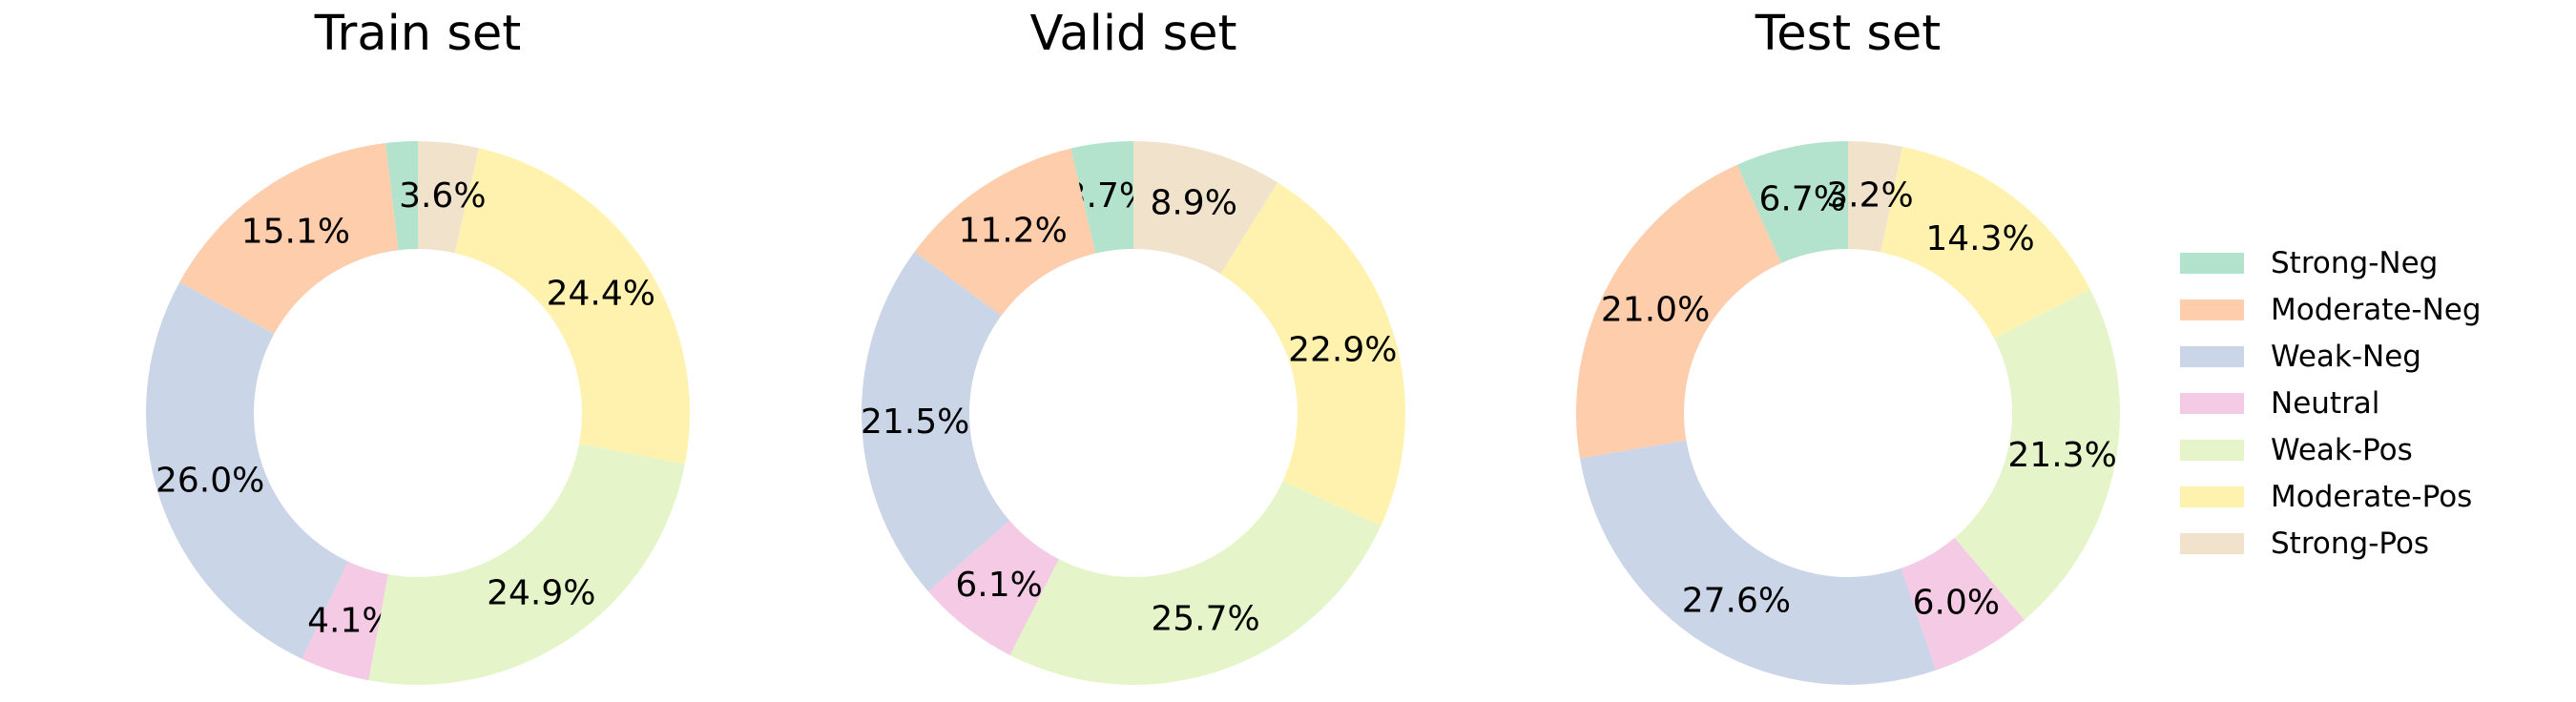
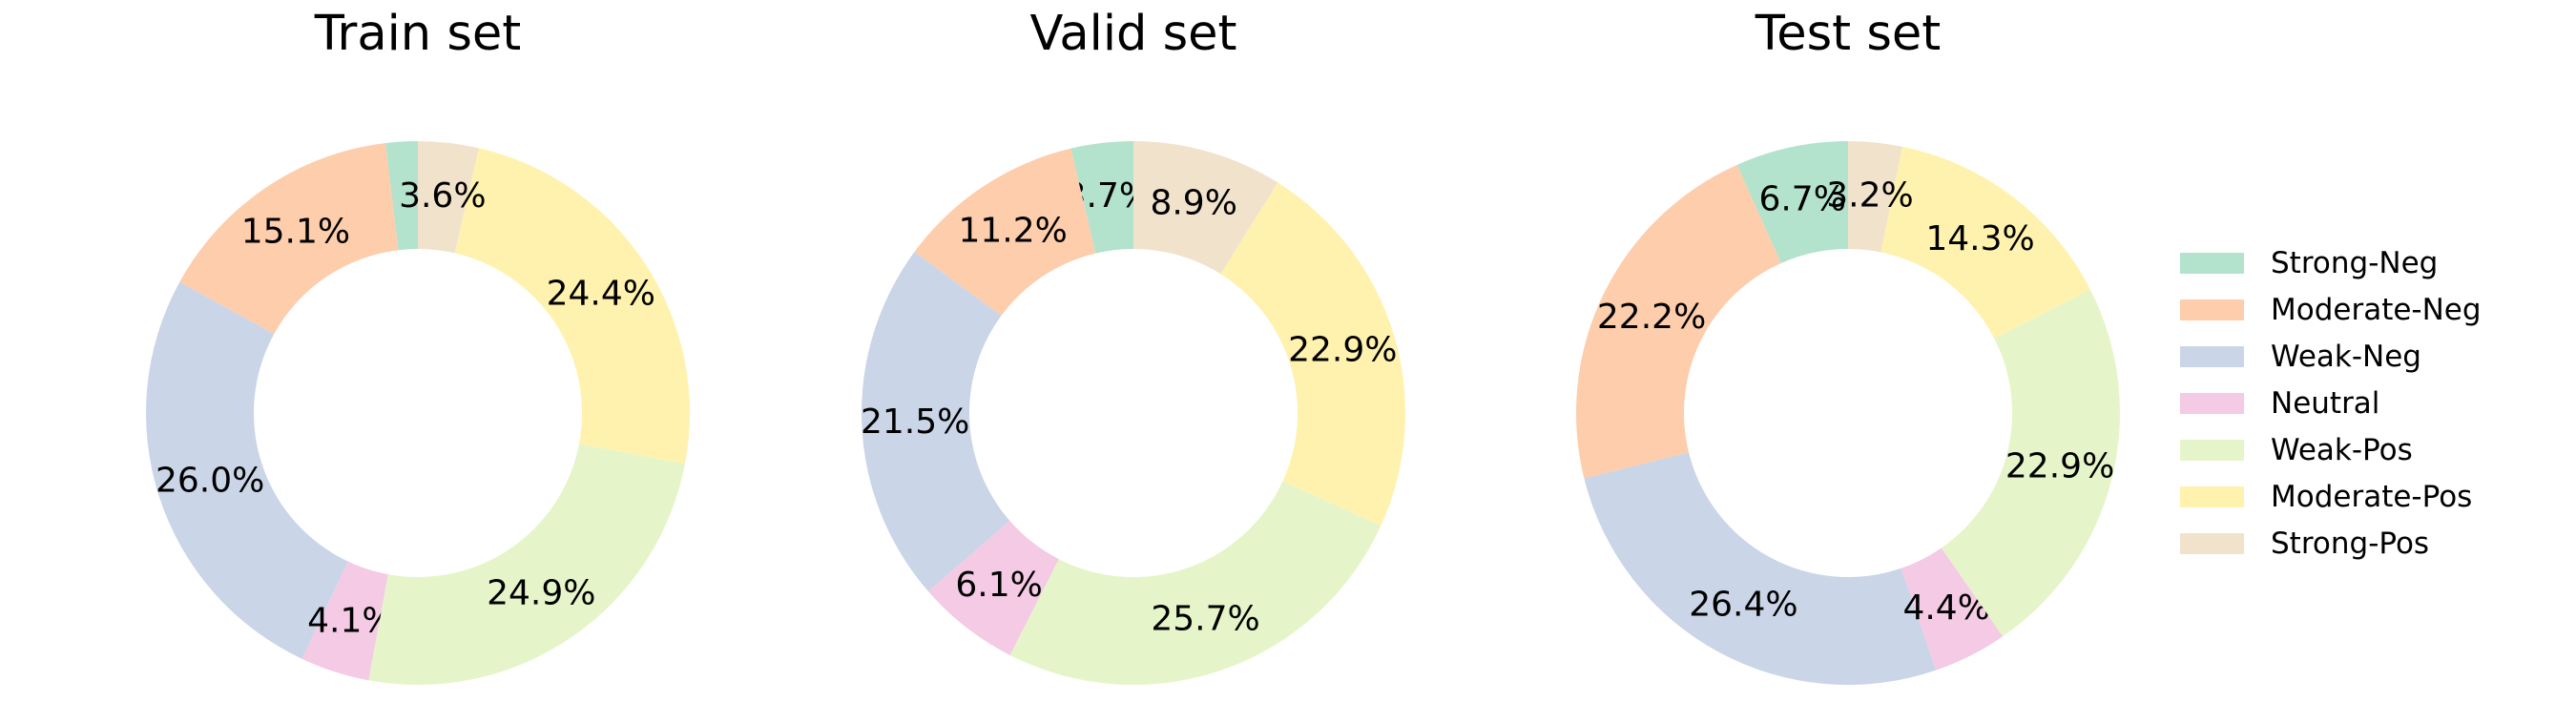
Test set/Moderate-Neg: 21.0% -> 22.2%
Test set/Weak-Neg: 27.6% -> 26.4%
Test set/Neutral: 6.0% -> 4.4%
Test set/Weak-Pos: 21.3% -> 22.9%
